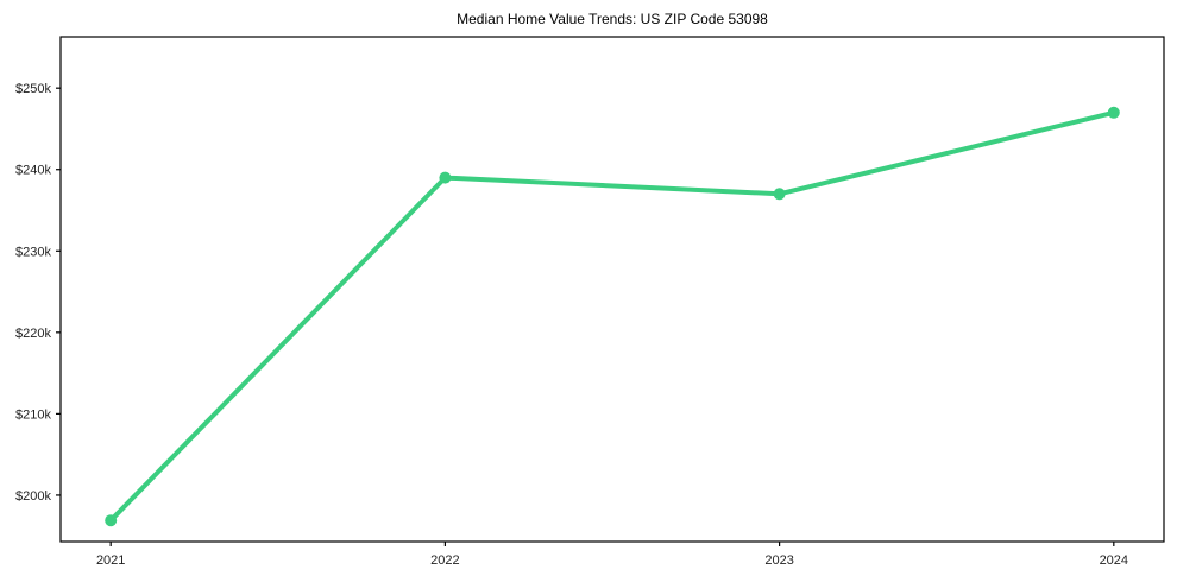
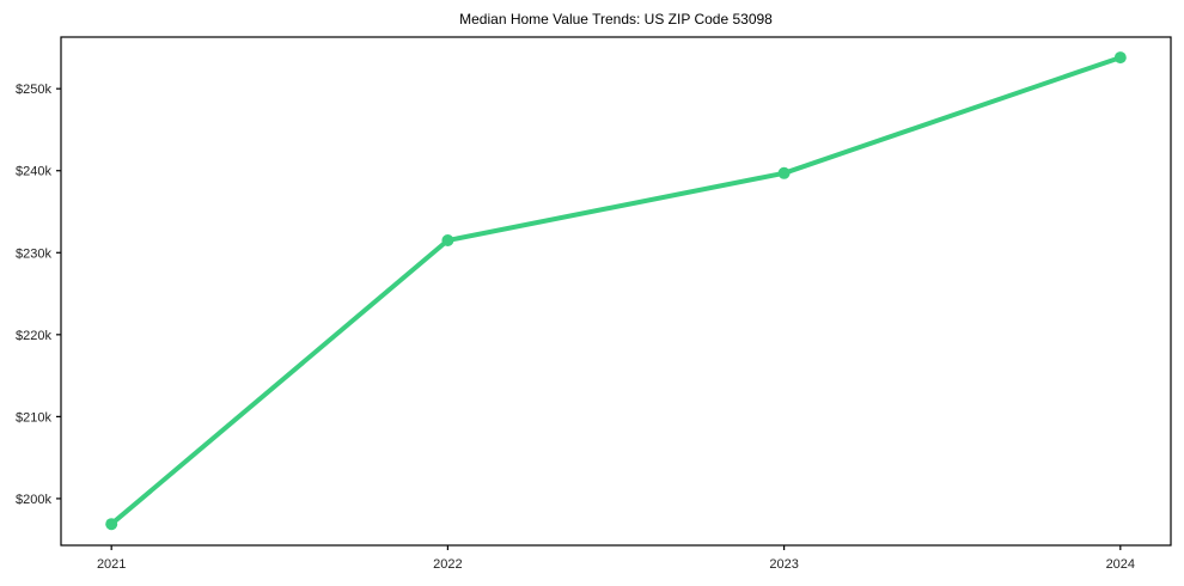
2022: $239k -> $232k
2023: $237k -> $240k
2024: $247k -> $254k
